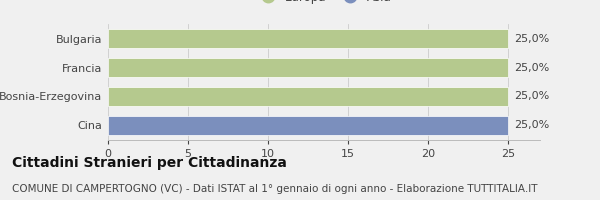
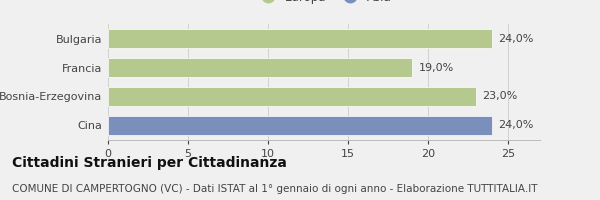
Bulgaria: 25,0% -> 24,0%
Francia: 25,0% -> 19,0%
Bosnia-Erzegovina: 25,0% -> 23,0%
Cina: 25,0% -> 24,0%
